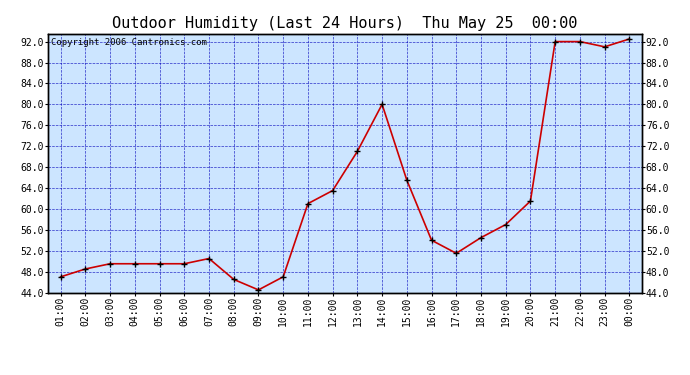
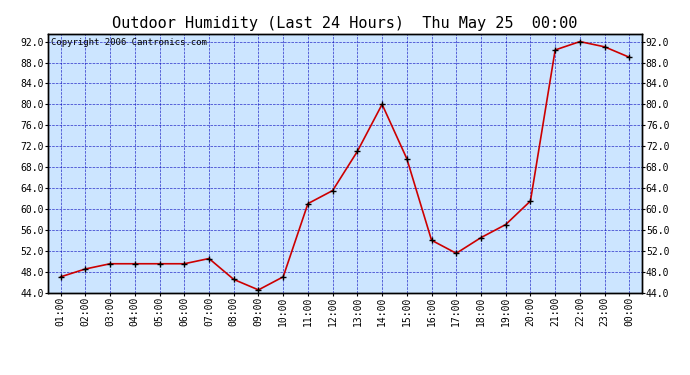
15:00: 65.5 -> 69.6
21:00: 92.0 -> 90.4
00:00: 92.5 -> 89.0
